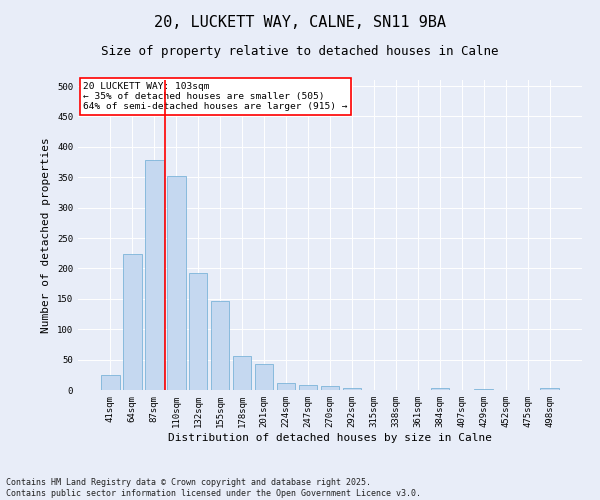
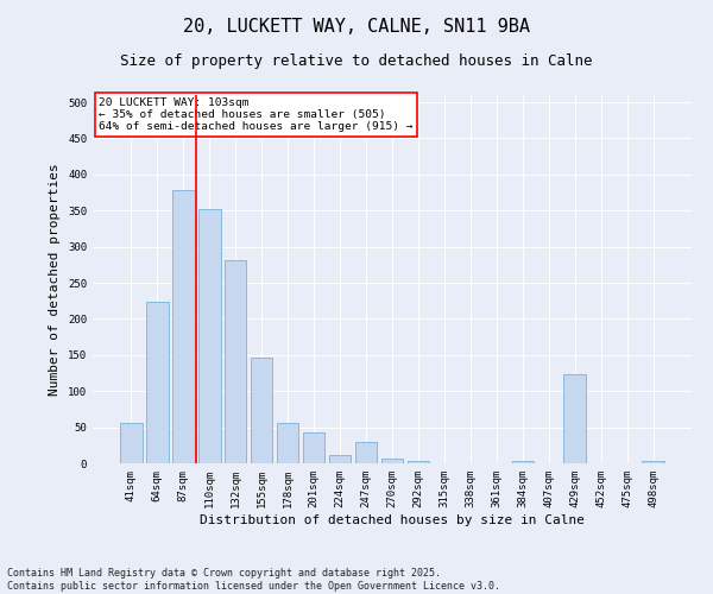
41sqm: 25 -> 56
132sqm: 193 -> 282
247sqm: 9 -> 30
429sqm: 1 -> 124
